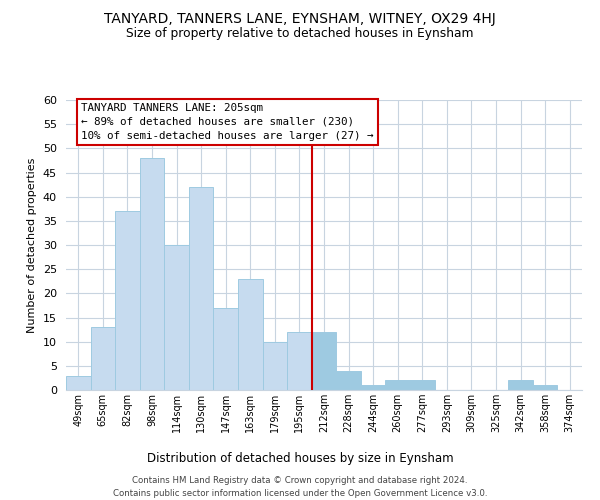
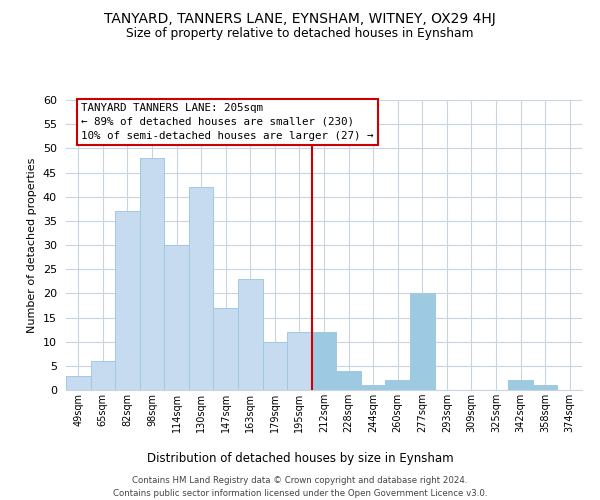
65sqm: 13 -> 6
277sqm: 2 -> 20
